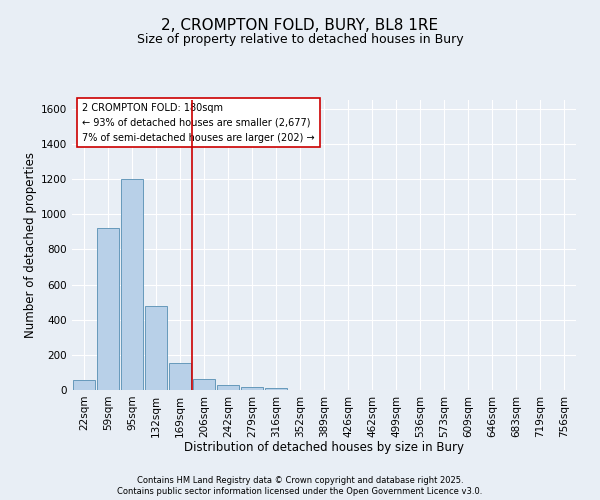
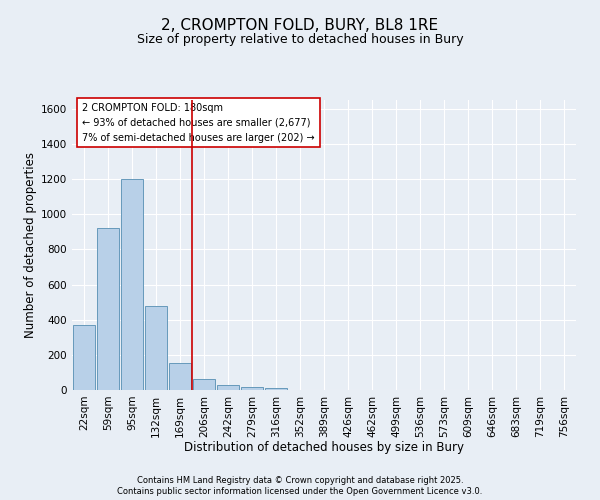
22sqm: 60 -> 370
